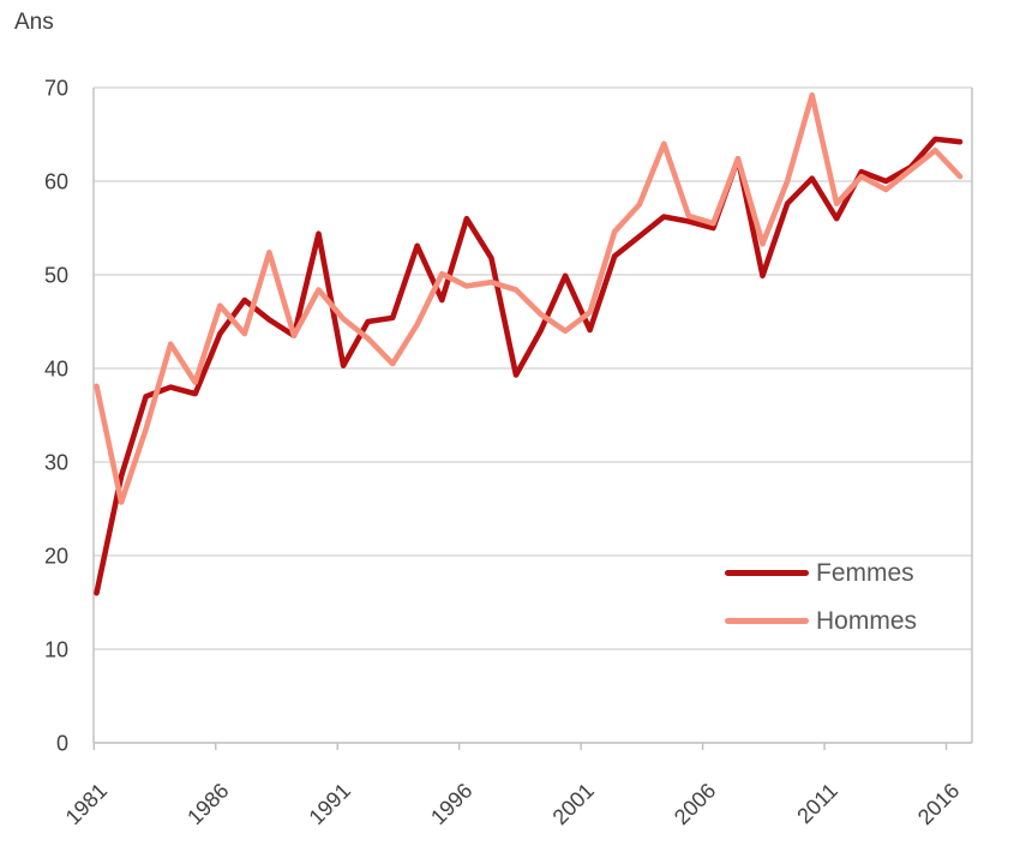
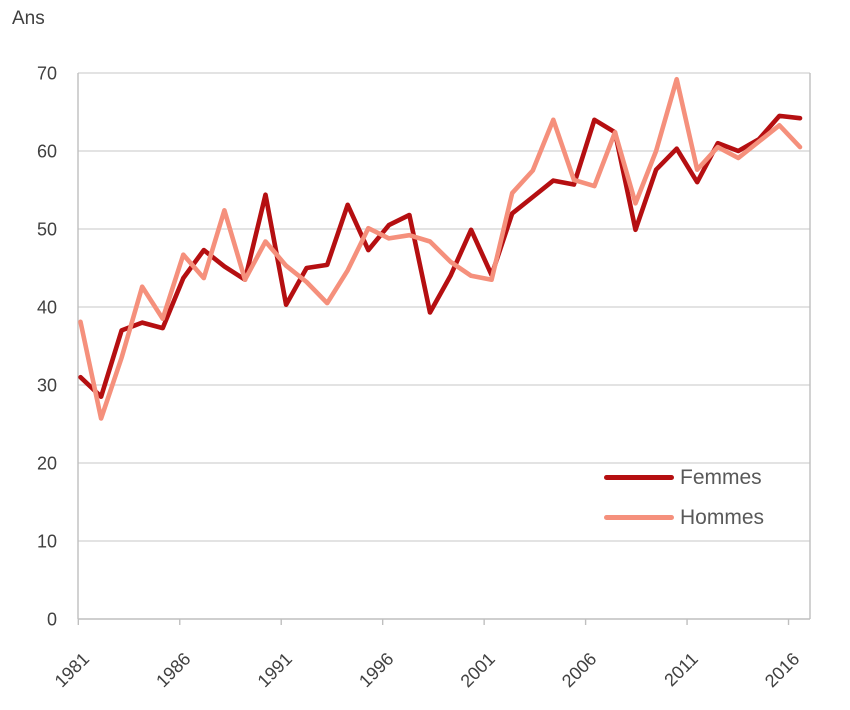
Femmes/1981: 16 -> 31
Femmes/1996: 56 -> 50
Hommes/2001: 46 -> 44
Femmes/2006: 55 -> 64
